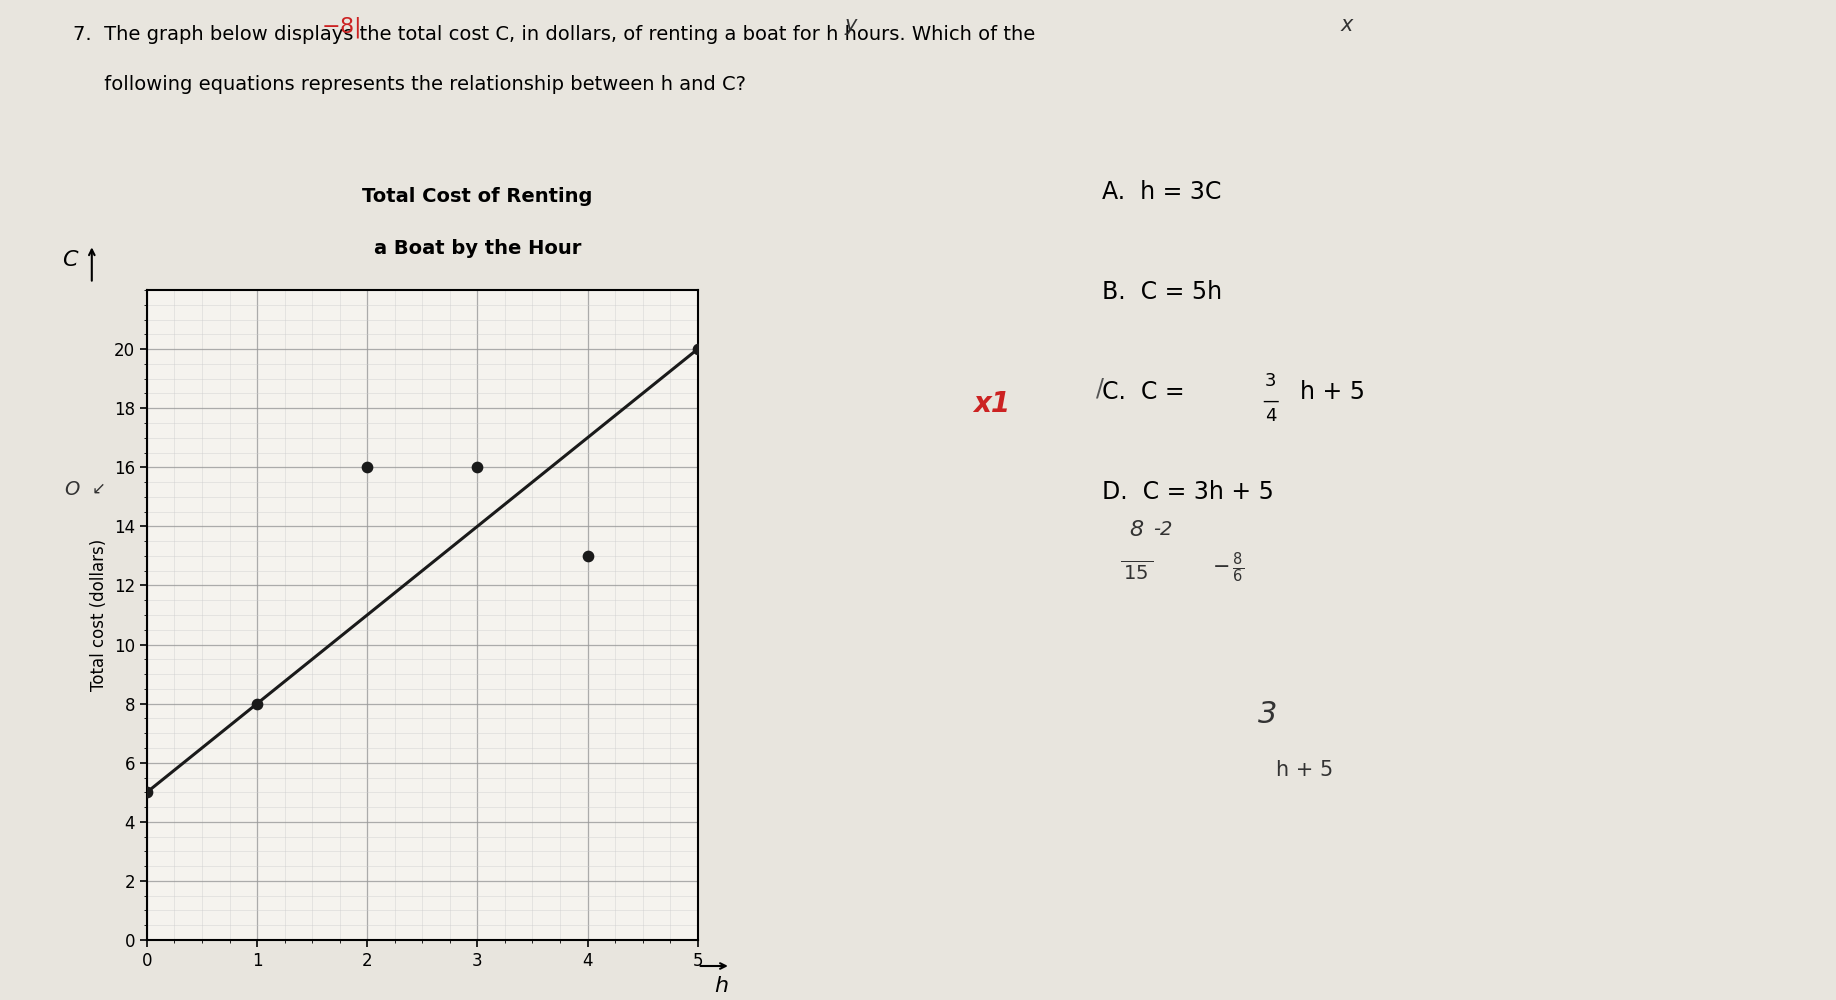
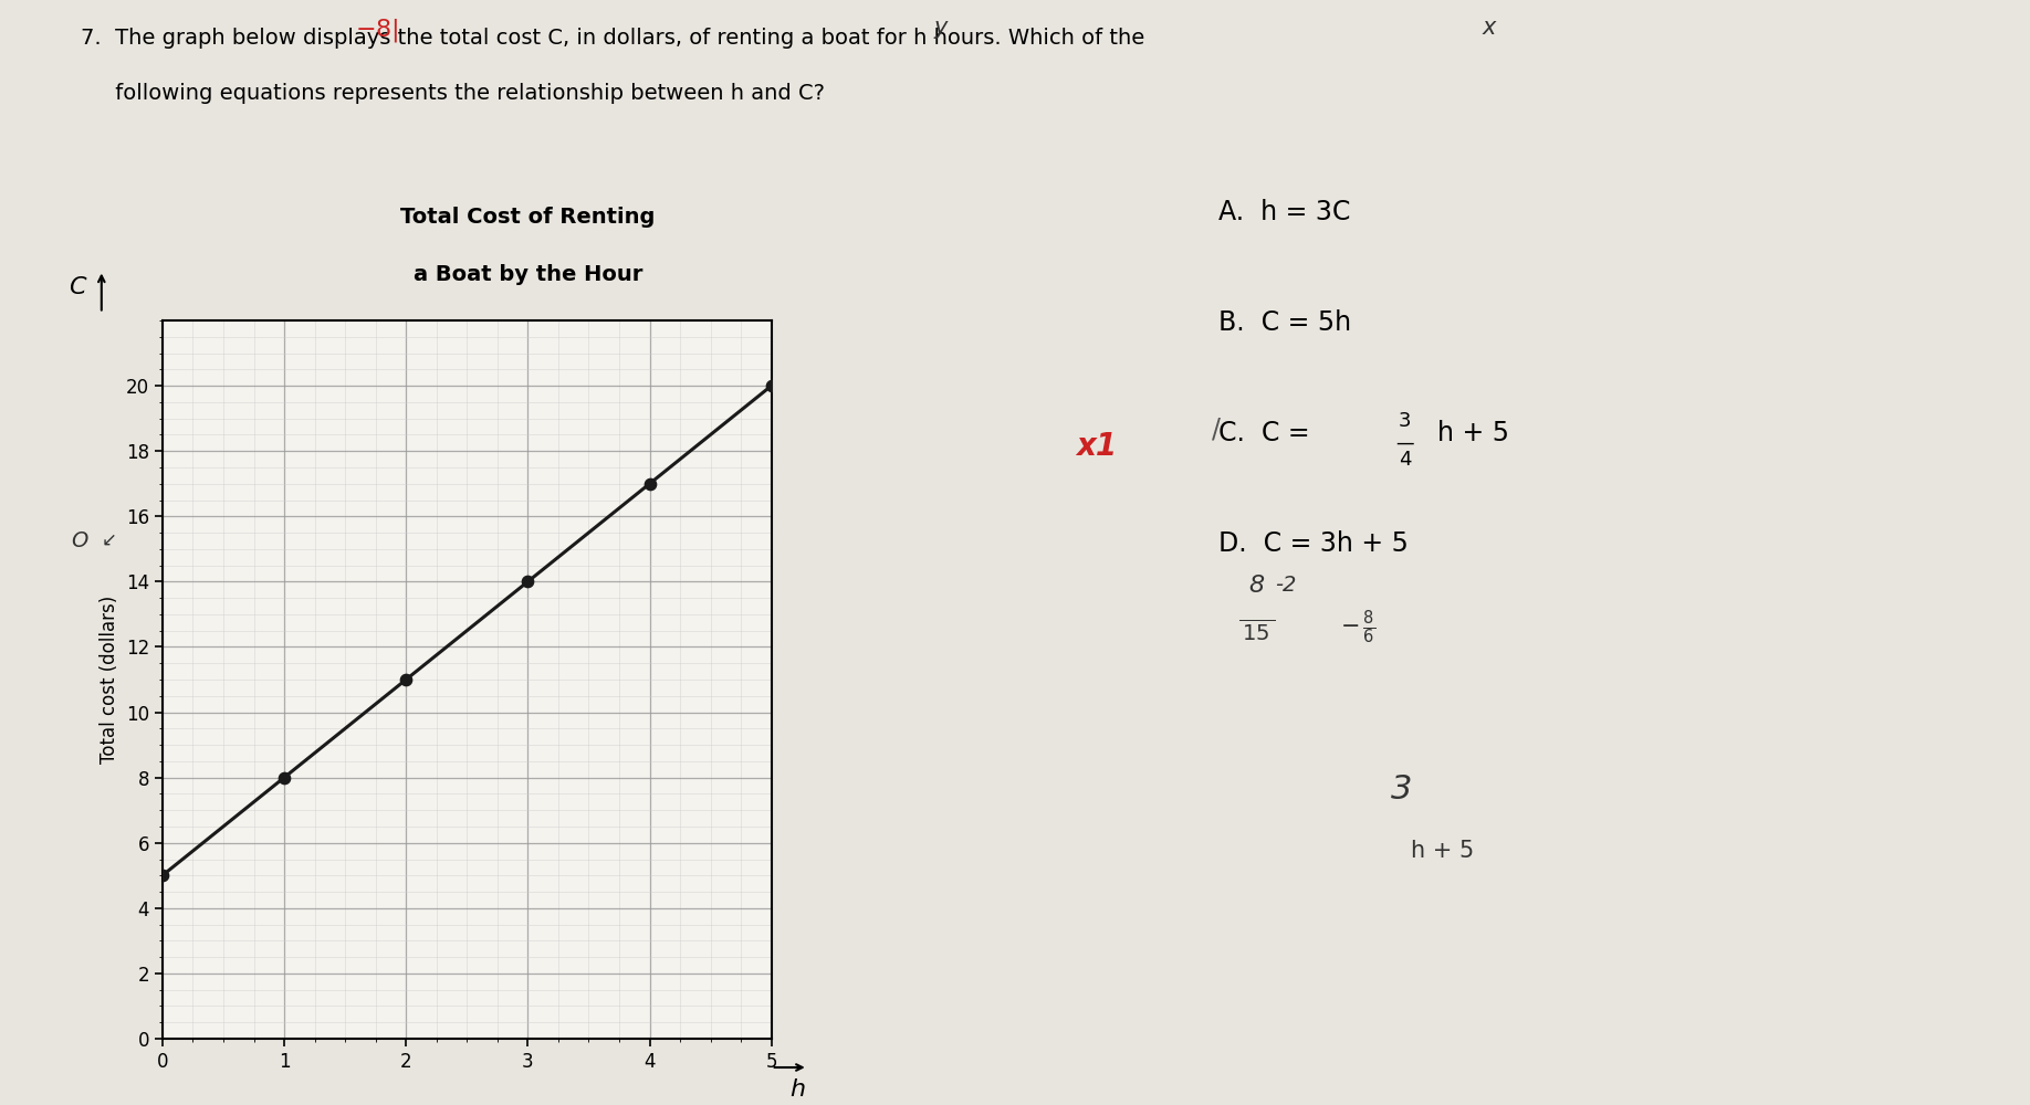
2: 16 -> 11
3: 16 -> 14
4: 13 -> 17
